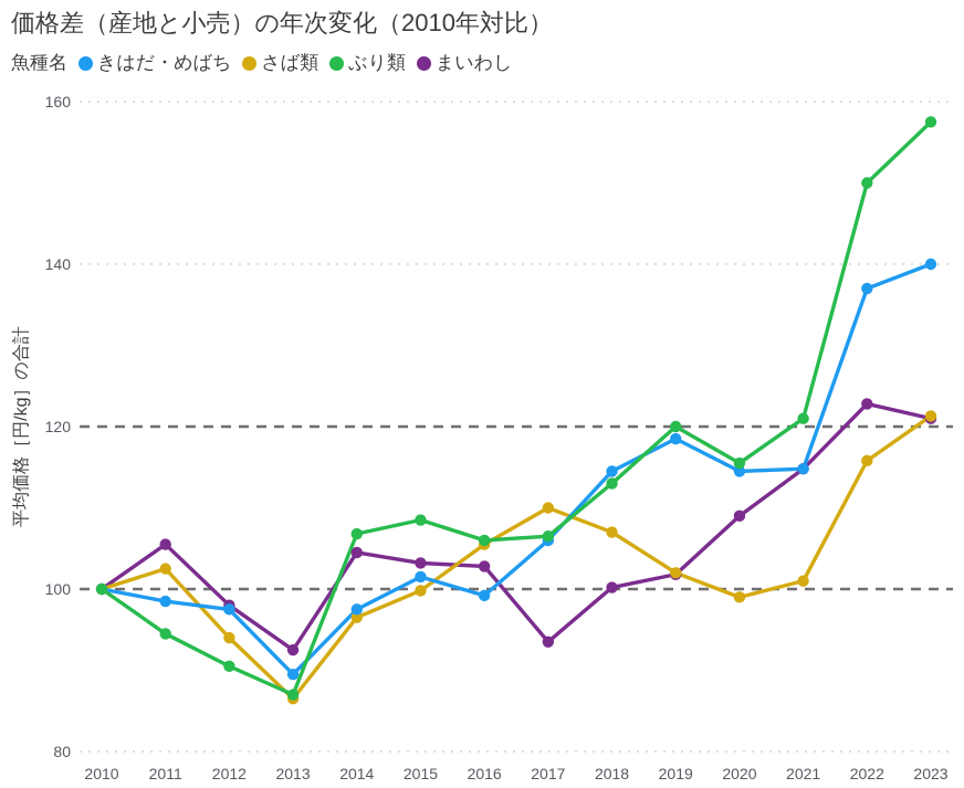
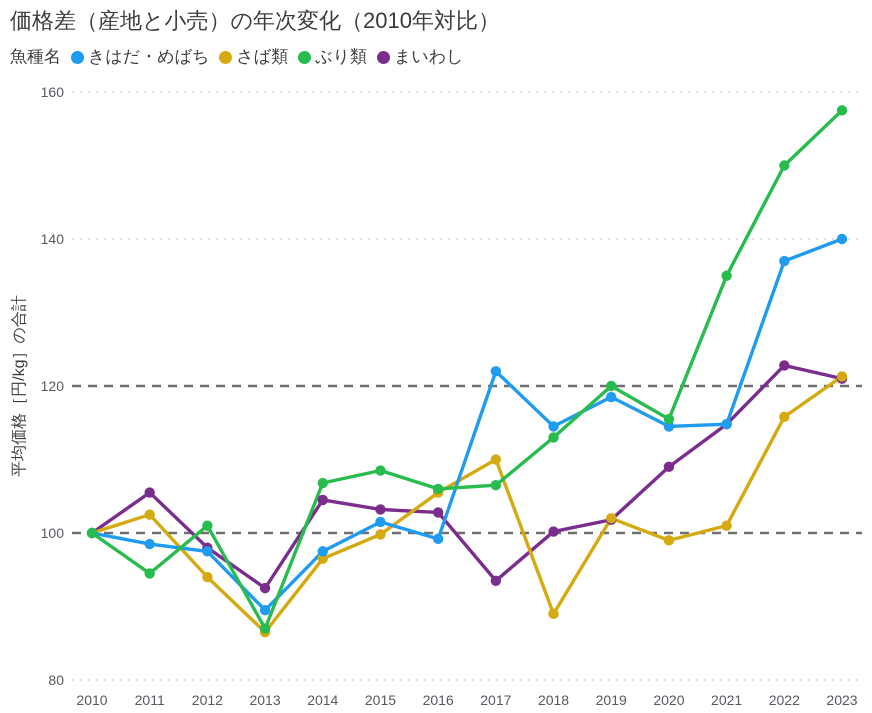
ぶり類/2012: 90 -> 101
きはだ・めばち/2017: 106 -> 122
さば類/2018: 107 -> 89
ぶり類/2021: 121 -> 135
